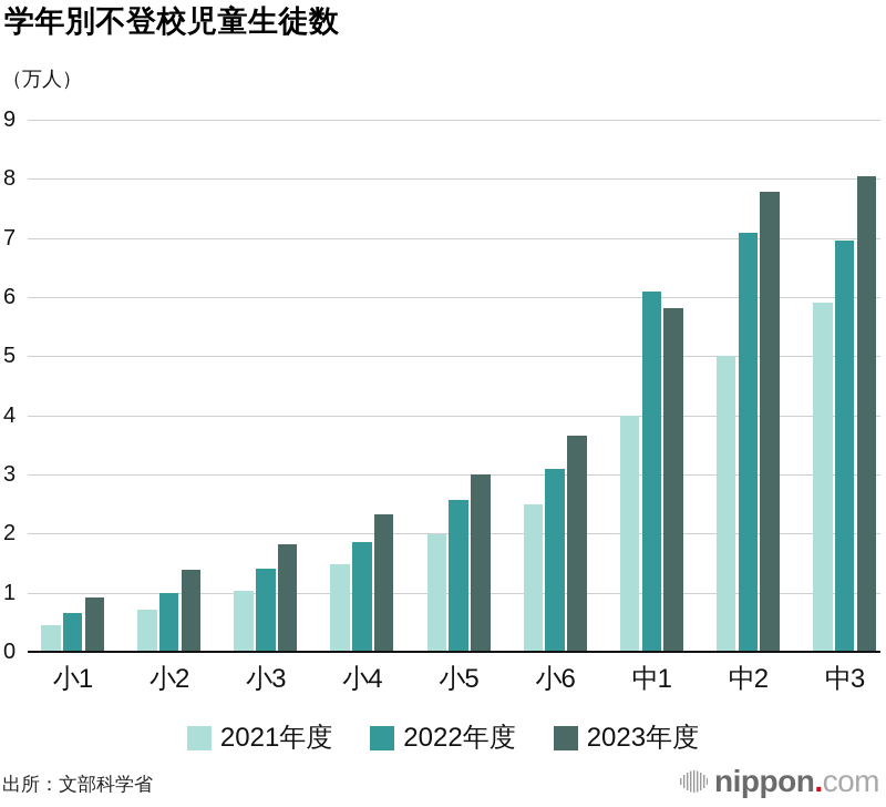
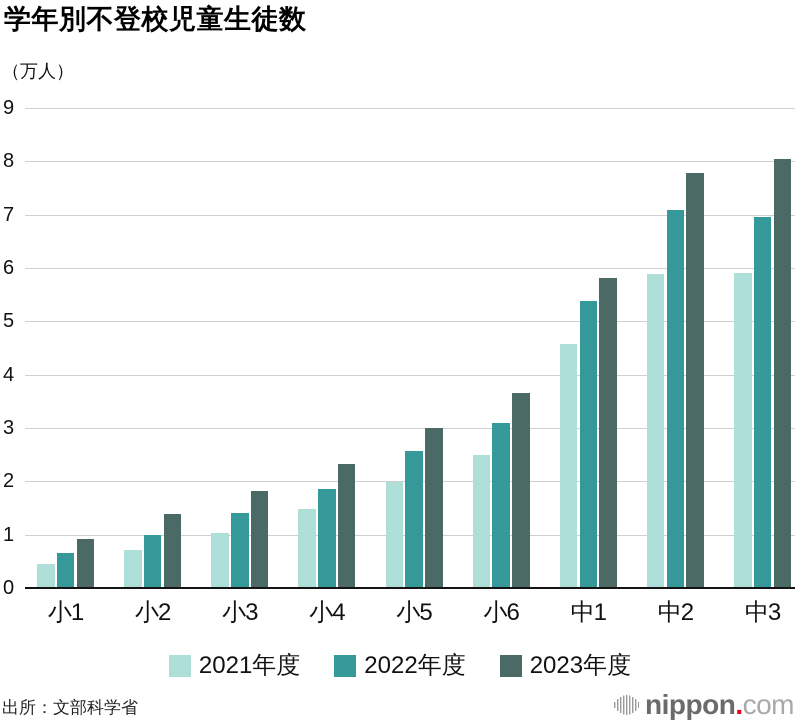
2021年度/中1: 4.0 -> 4.6
2022年度/中1: 6.1 -> 5.4
2021年度/中2: 5.0 -> 5.9
